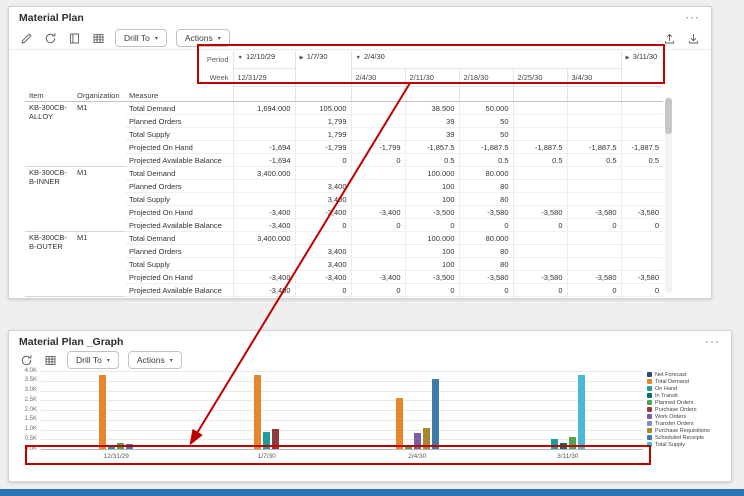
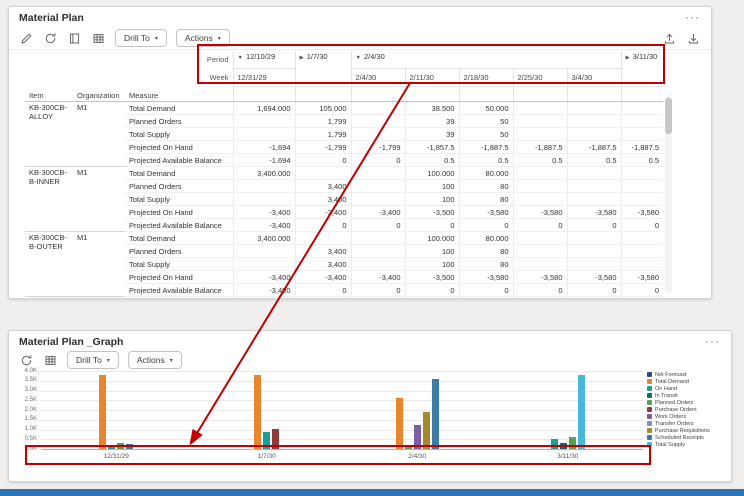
Work Orders/2/4/30: 0.8K -> 1.2K
Purchase Requisitions/2/4/30: 1.1K -> 1.9K
